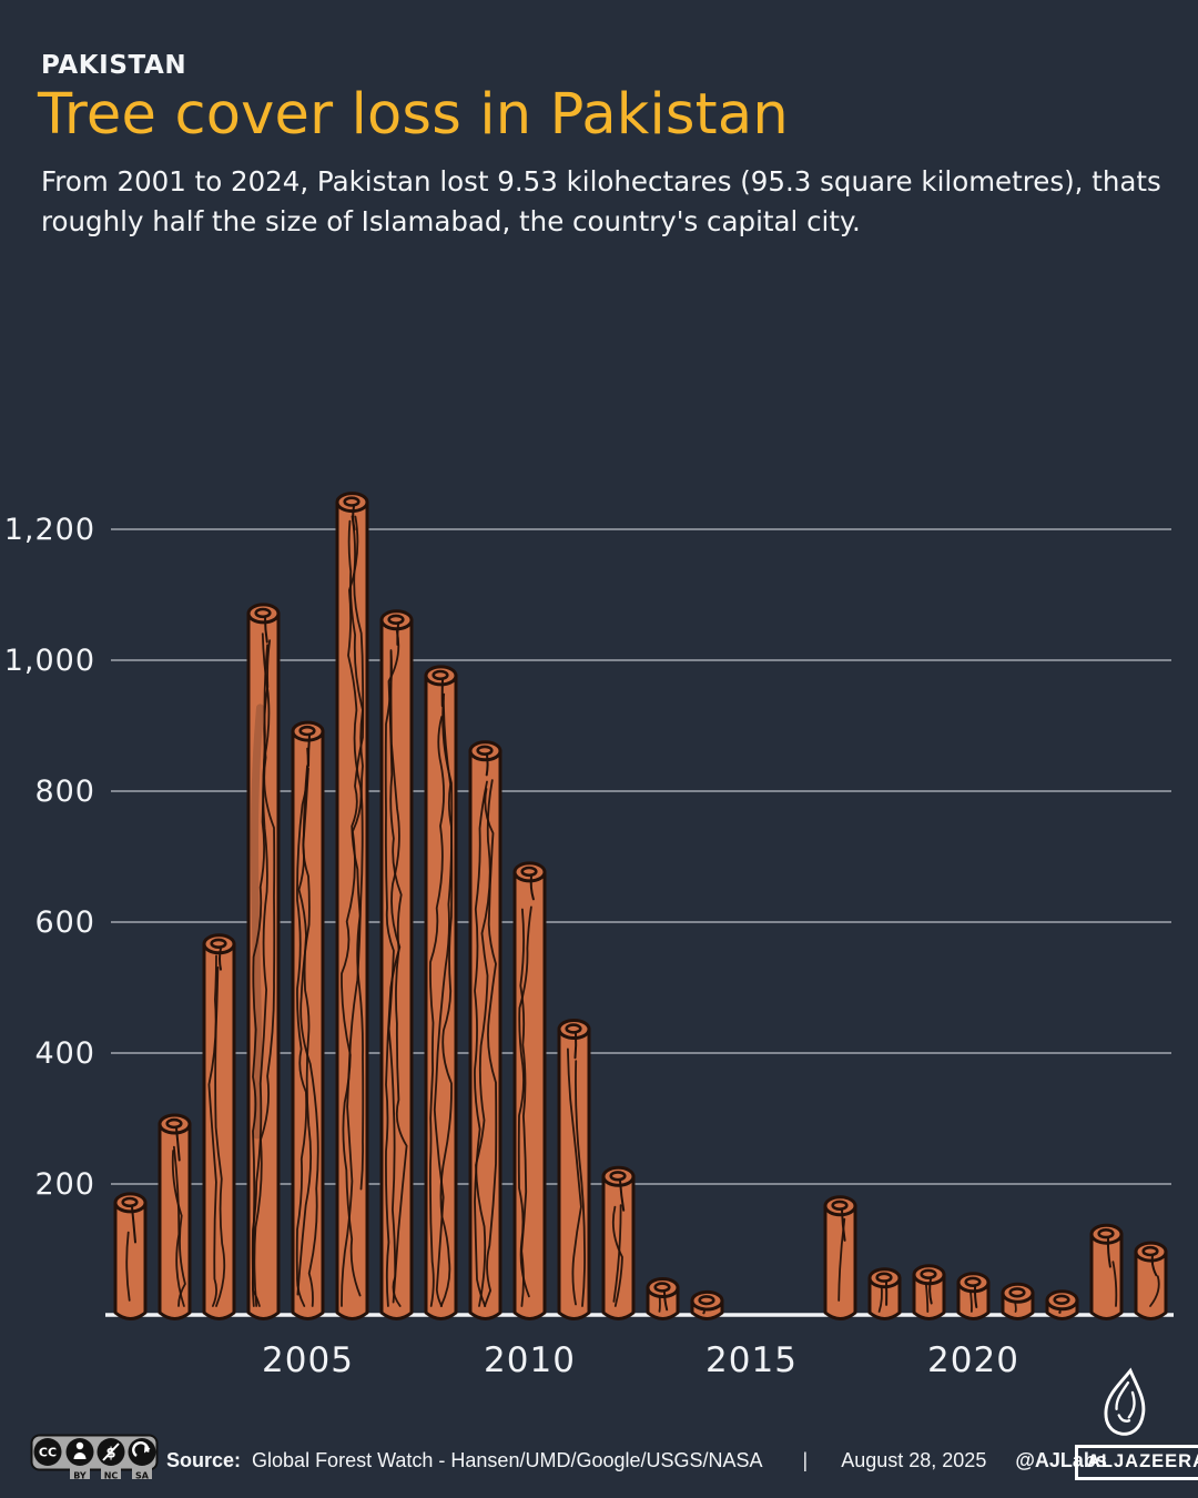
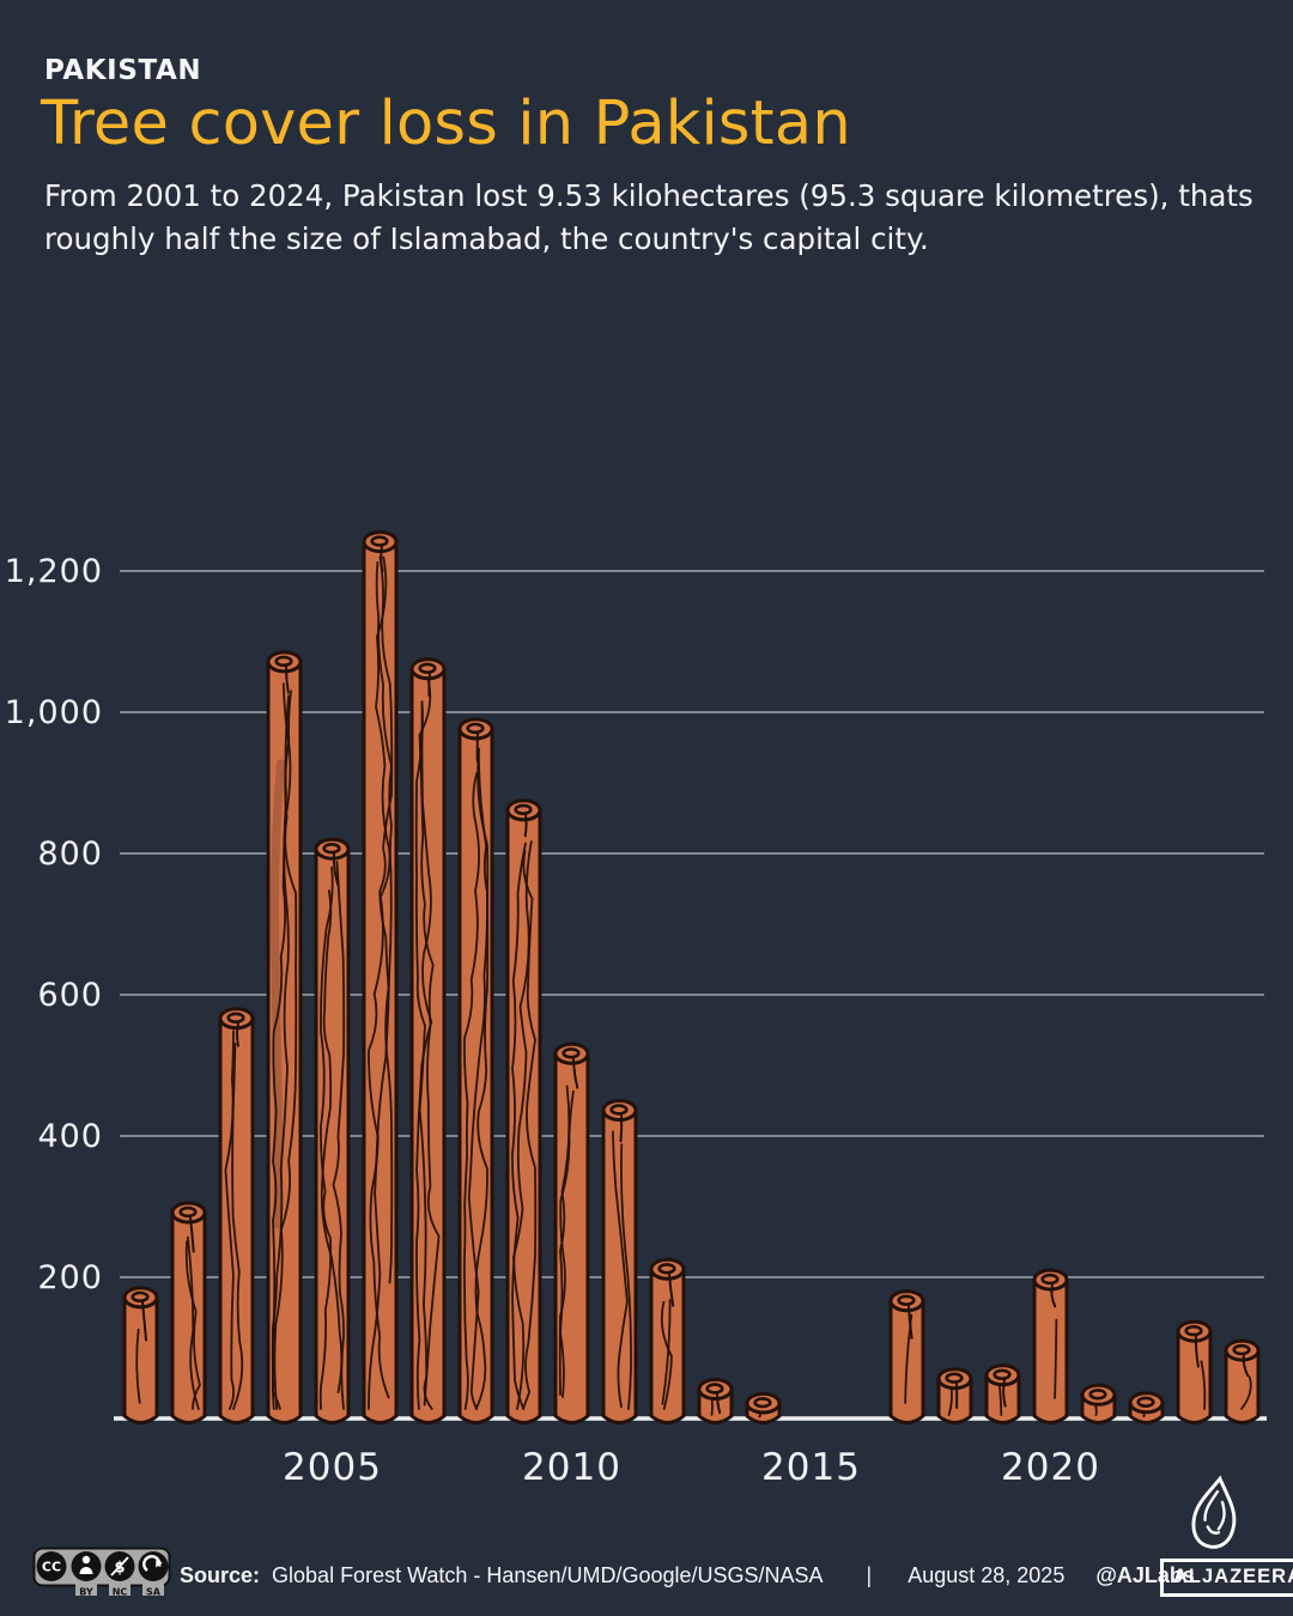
2005: 900 -> 820
2010: 690 -> 530
2020: 60 -> 210
